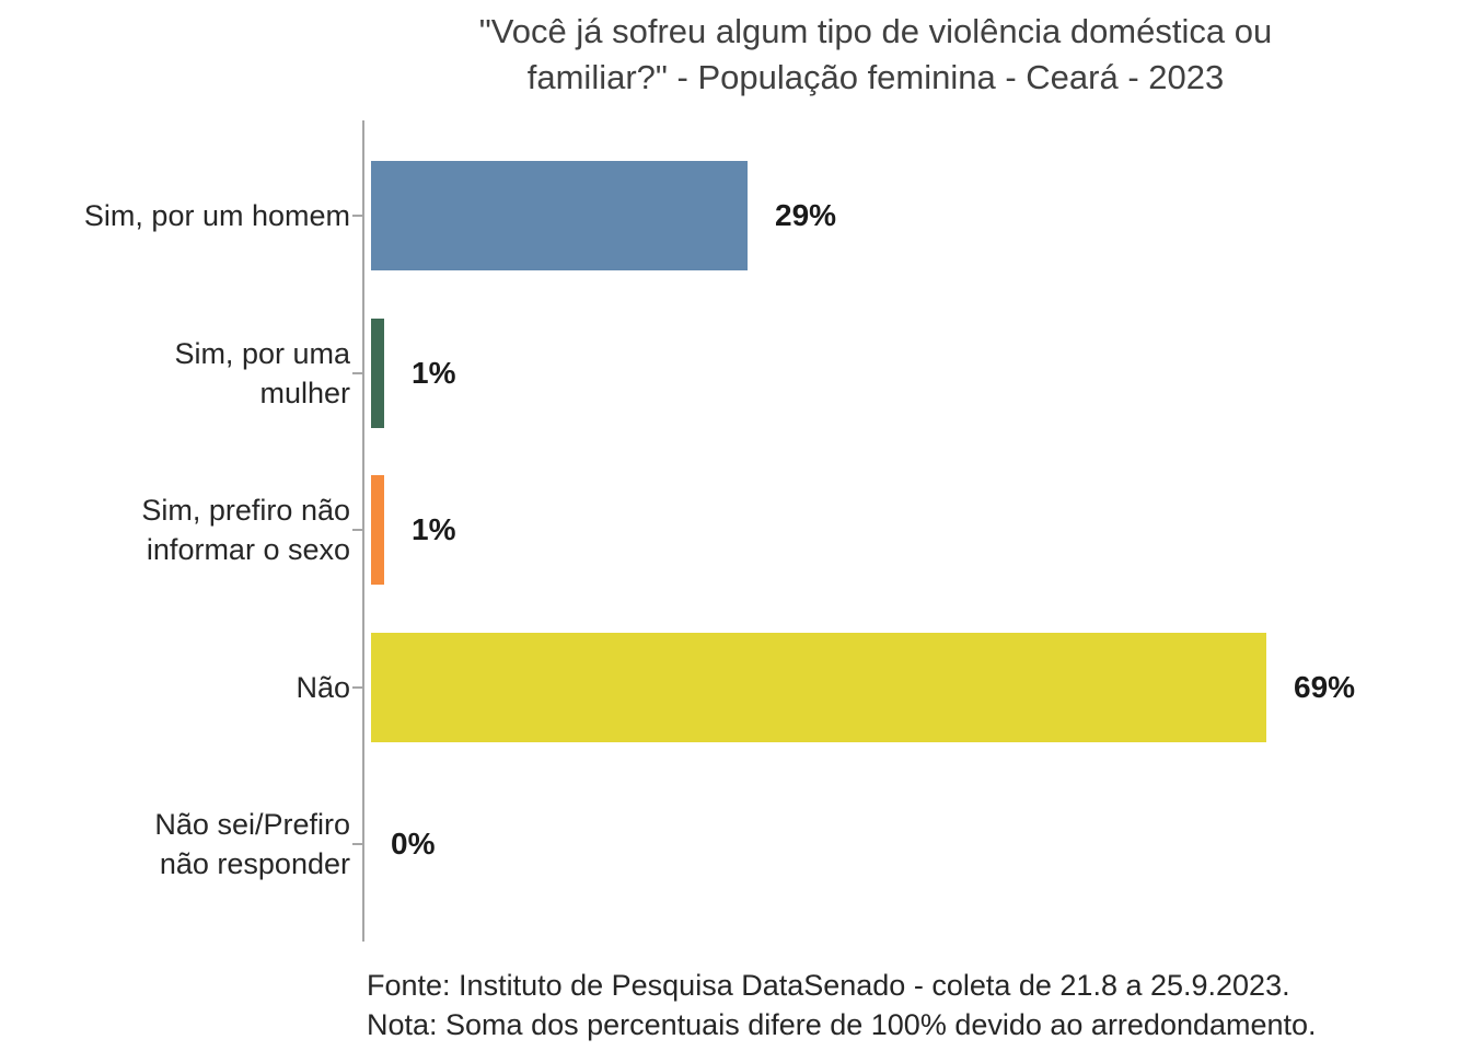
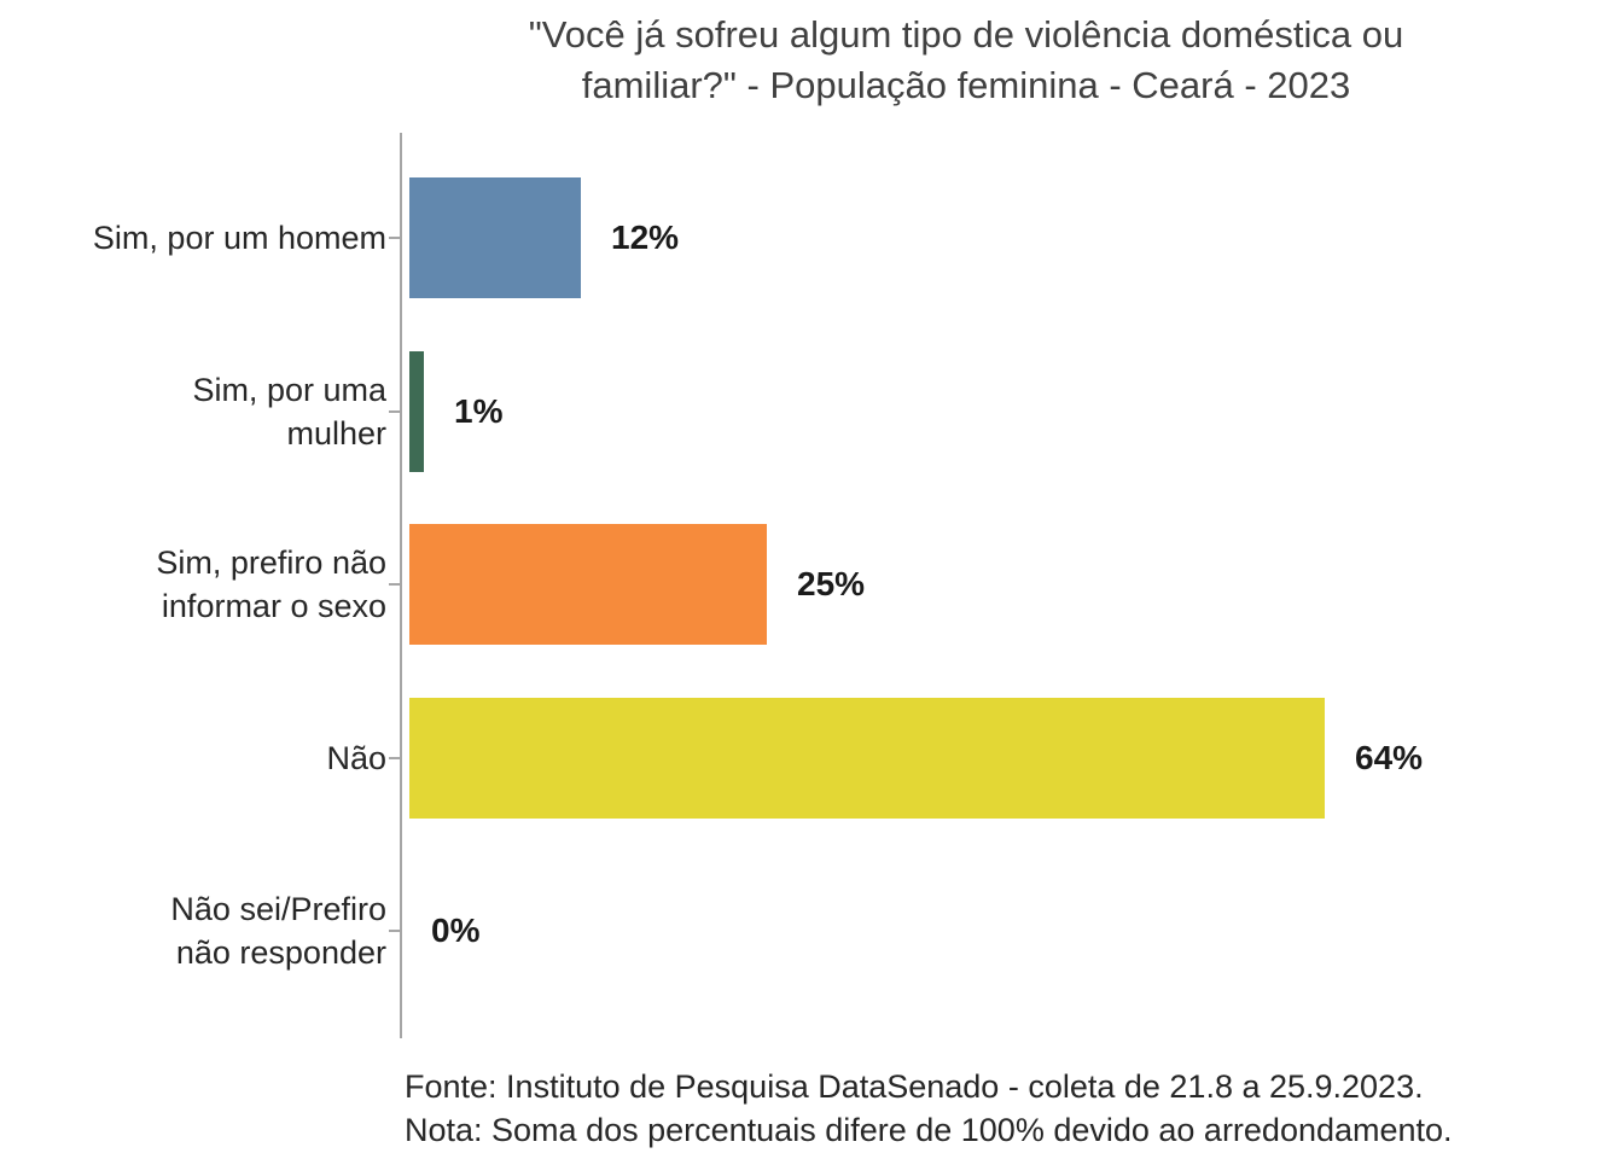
Sim, por um homem: 29% -> 12%
Sim, prefiro não informar o sexo: 1% -> 25%
Não: 69% -> 64%
